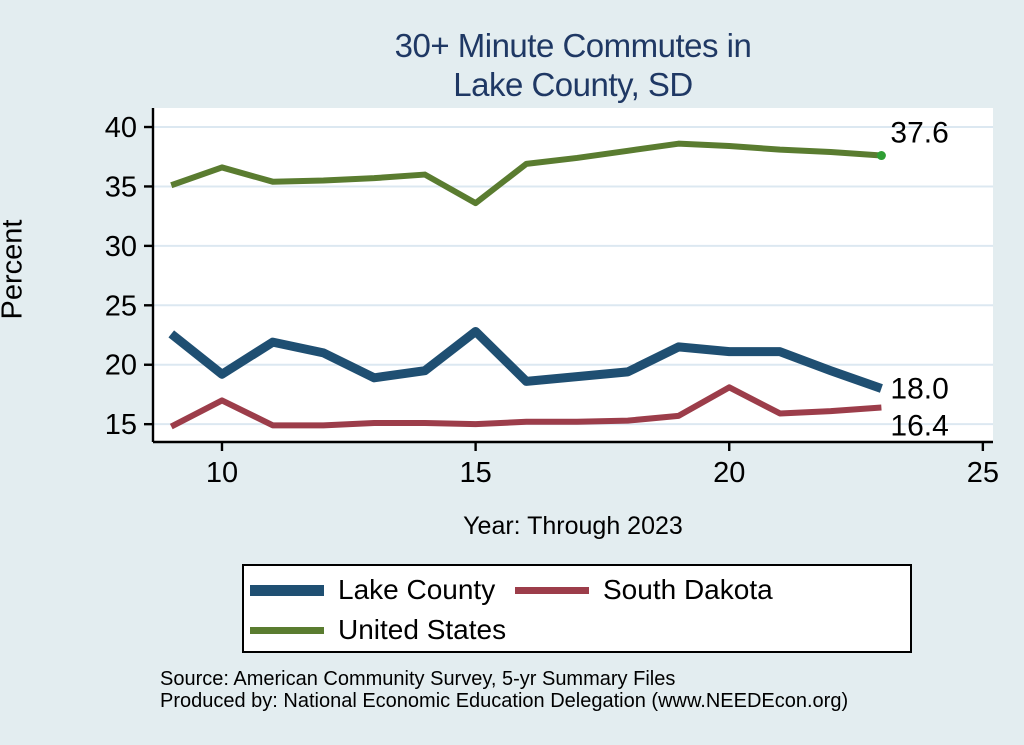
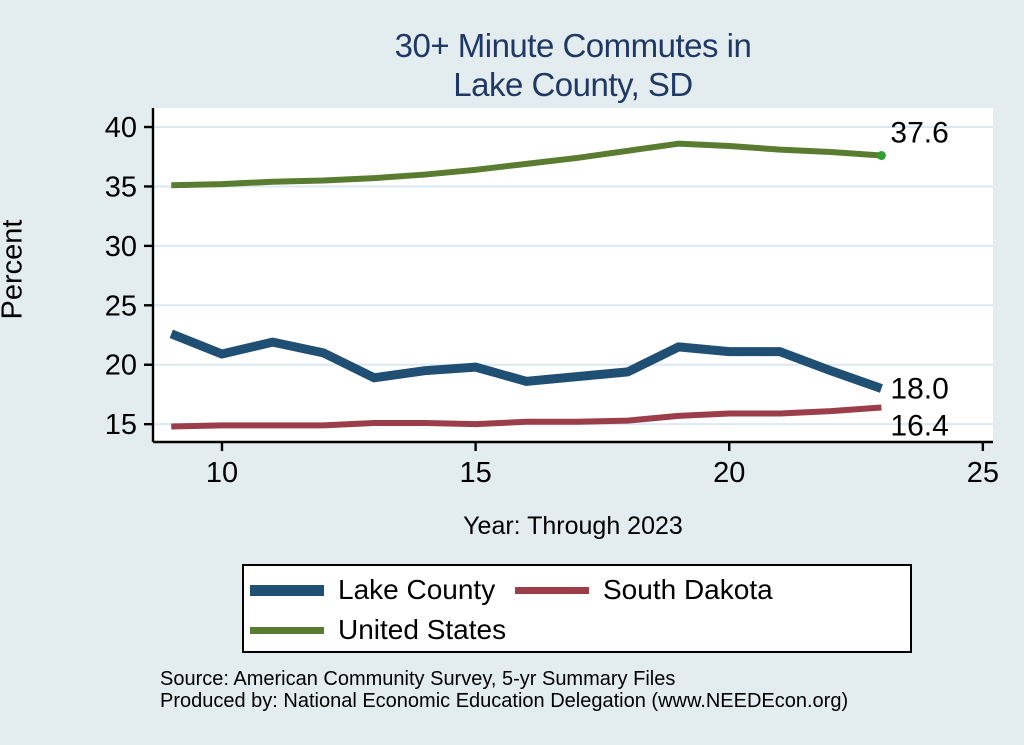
Lake County/10: 19.2 -> 20.9
South Dakota/10: 17.0 -> 14.9
United States/10: 36.6 -> 35.2
Lake County/15: 22.8 -> 19.8
United States/15: 33.6 -> 36.4
South Dakota/20: 18.1 -> 15.9
